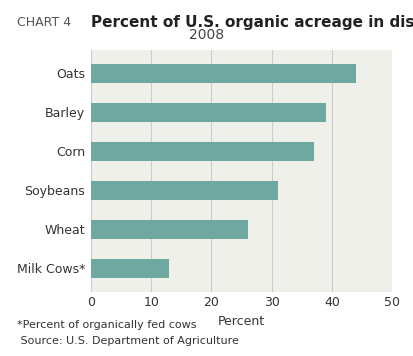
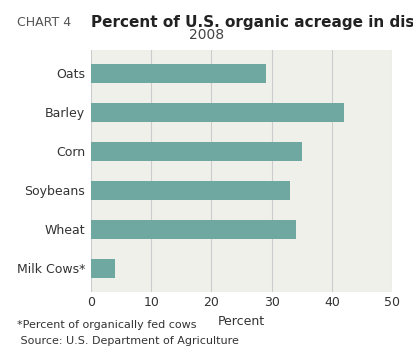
Oats: 44 -> 29
Barley: 39 -> 42
Corn: 37 -> 35
Soybeans: 31 -> 33
Wheat: 26 -> 34
Milk Cows*: 13 -> 4
